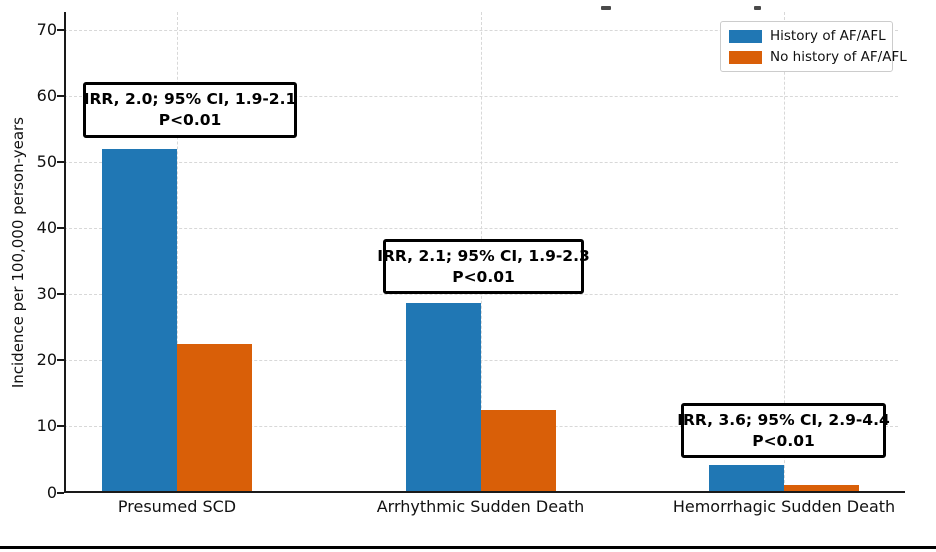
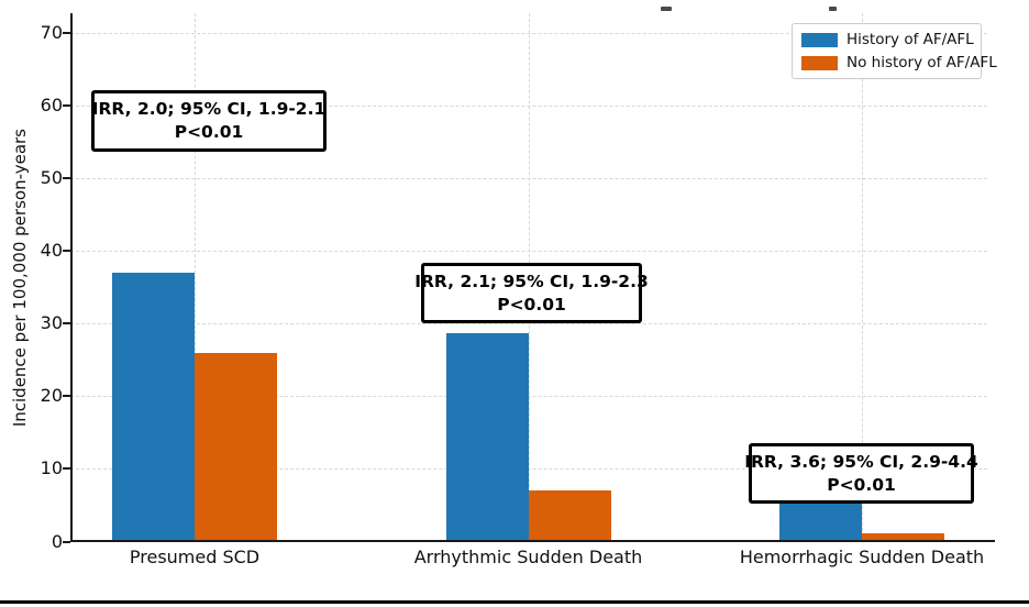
History of AF/AFL/Presumed SCD: 52 -> 37
No history of AF/AFL/Presumed SCD: 22 -> 26
No history of AF/AFL/Arrhythmic Sudden Death: 12 -> 7
History of AF/AFL/Hemorrhagic Sudden Death: 4 -> 7
